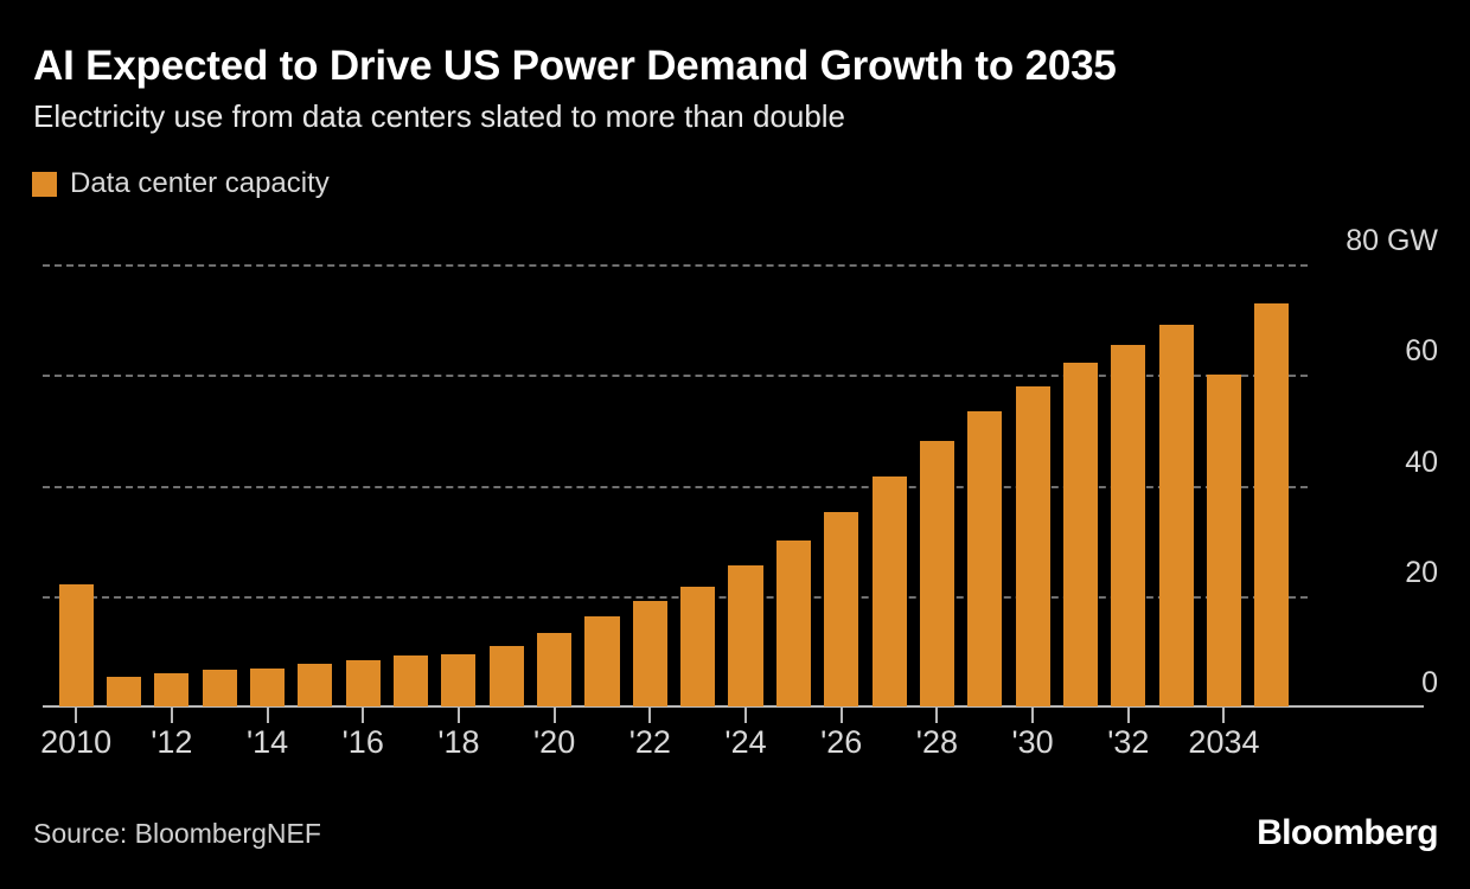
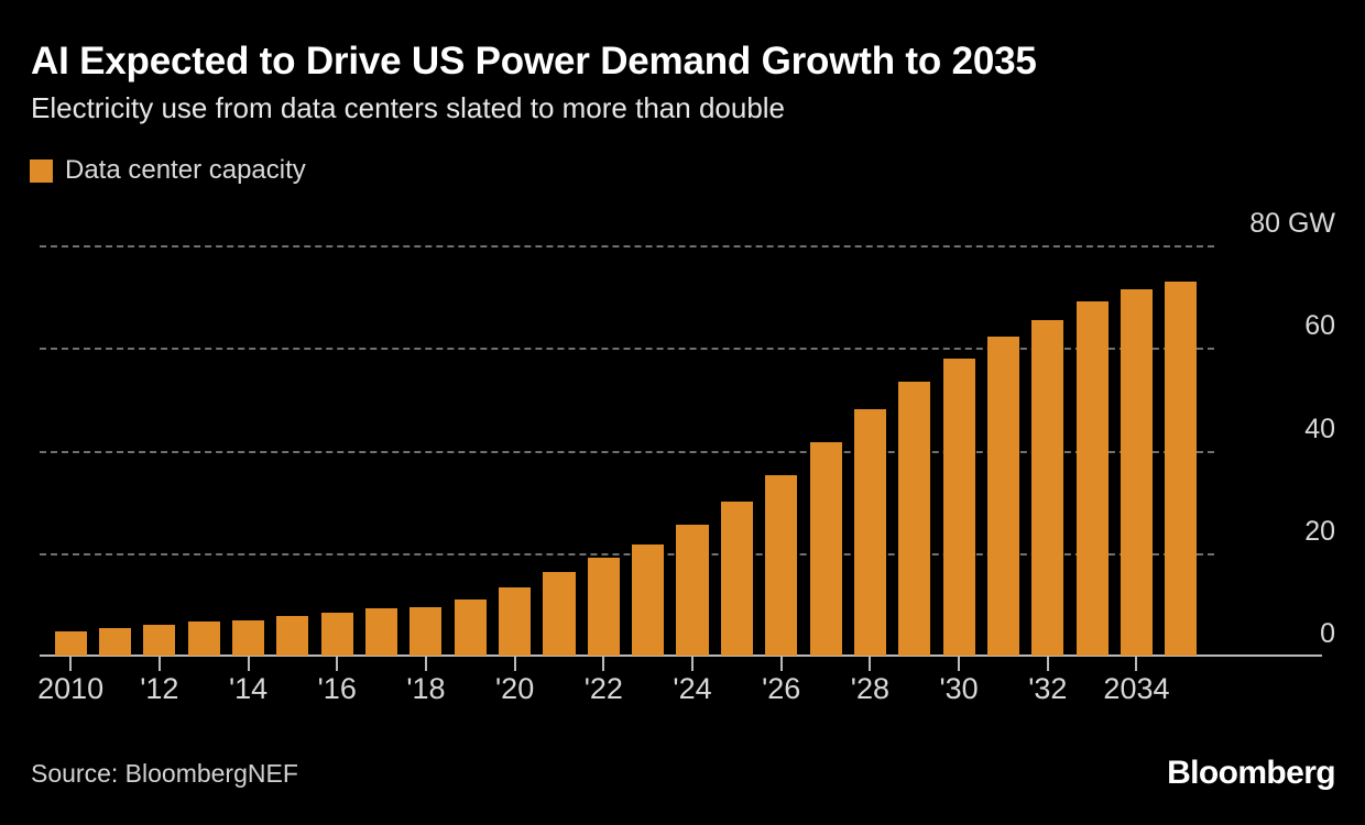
2010: 22 -> 5
2034: 60 -> 72
